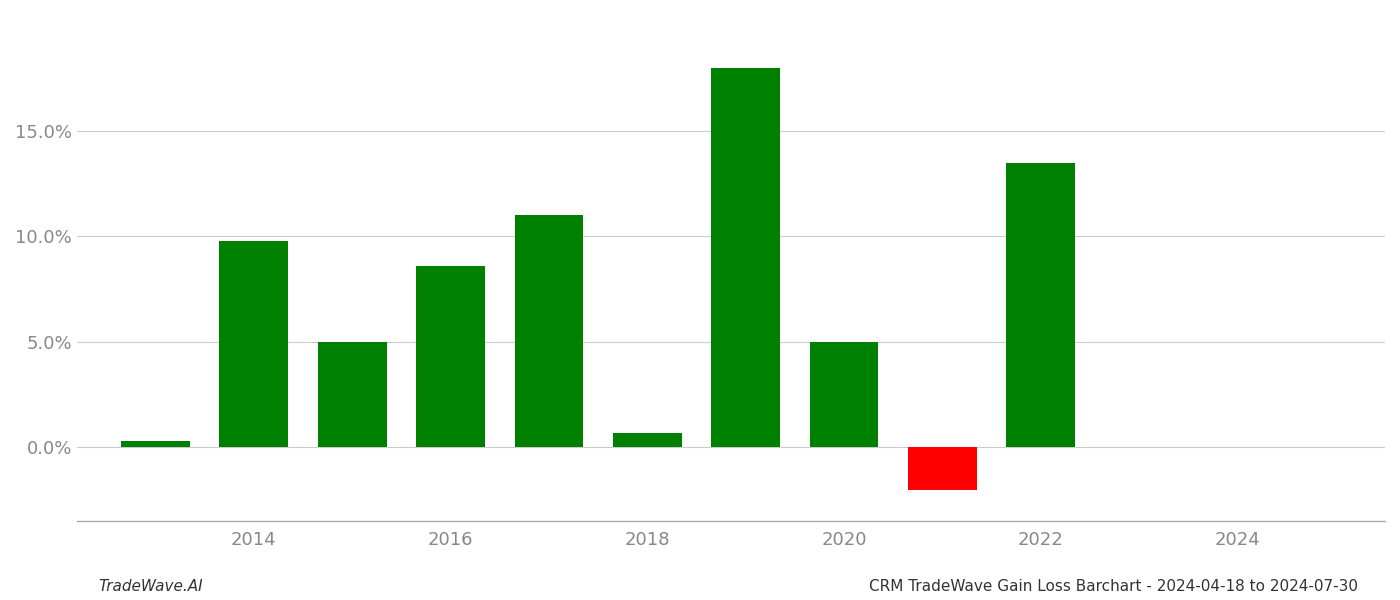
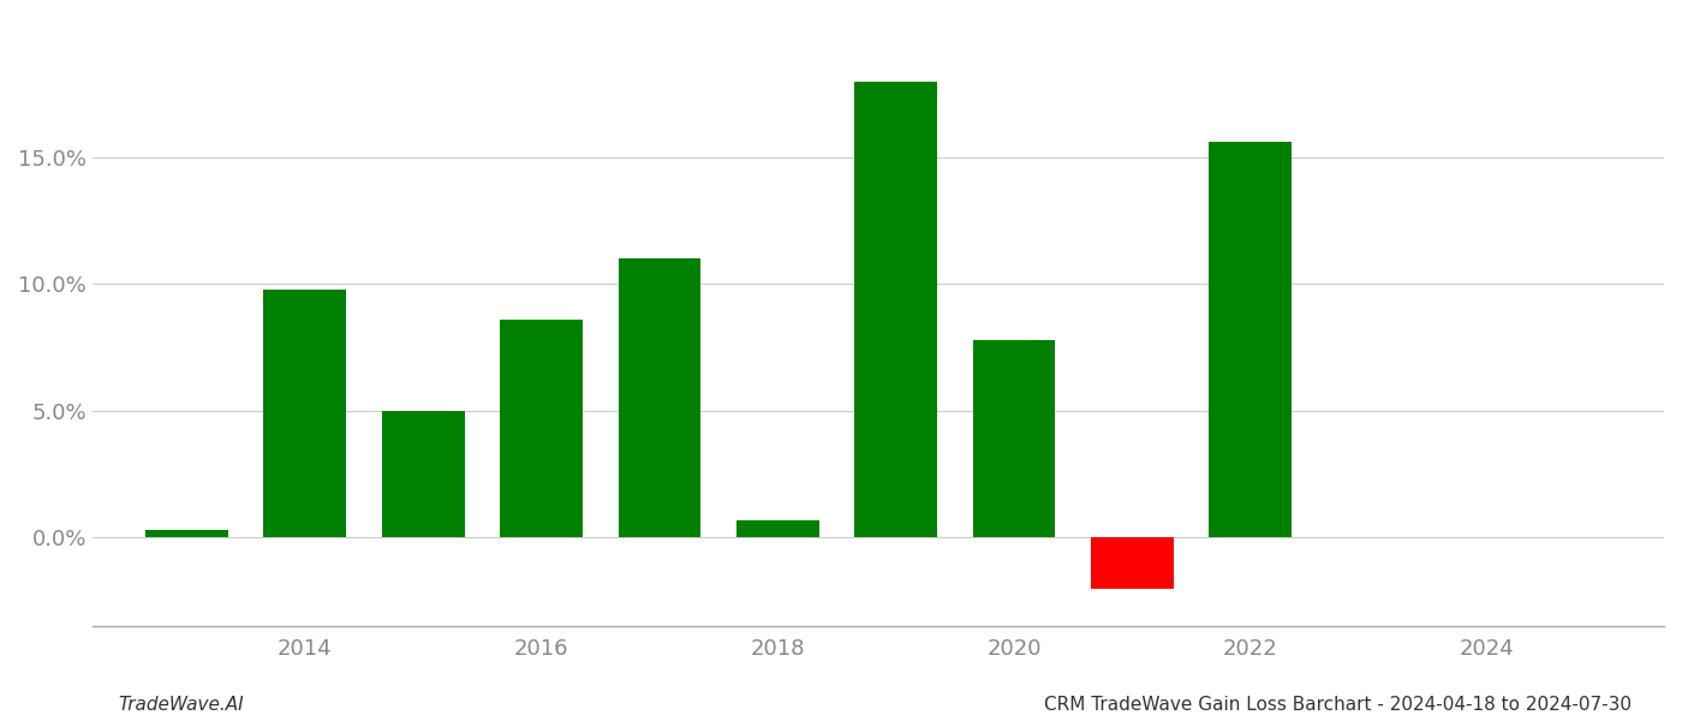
2020: 5.0% -> 7.8%
2022: 13.5% -> 15.6%
